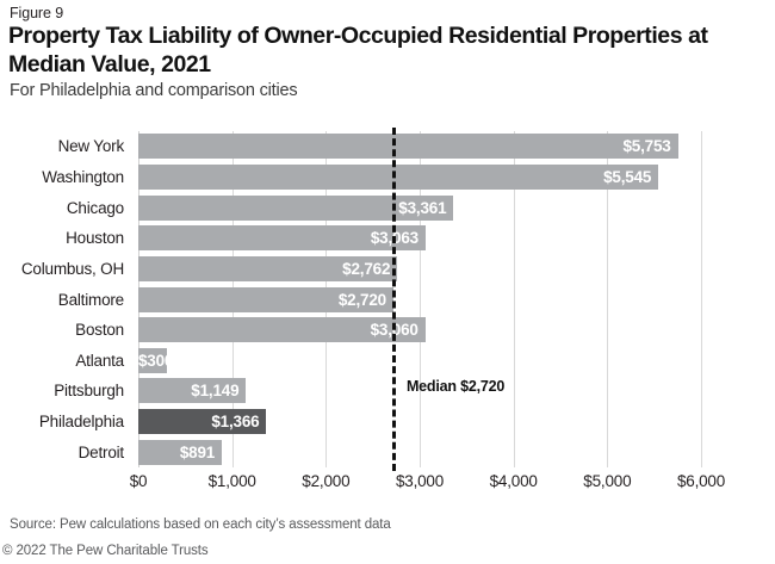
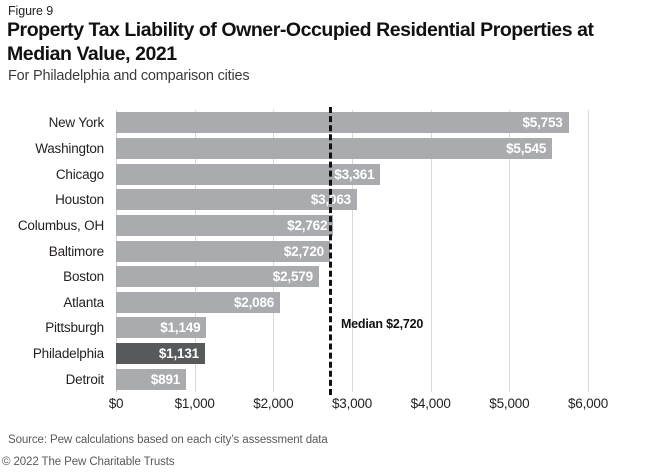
Boston: $3,060 -> $2,579
Atlanta: $300 -> $2,086
Philadelphia: $1,366 -> $1,131
